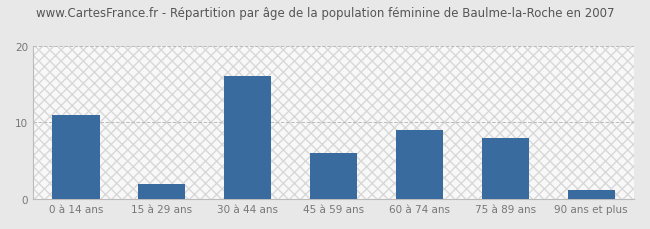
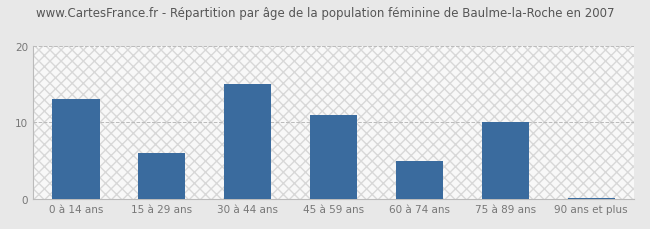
0 à 14 ans: 11.0 -> 13.0
15 à 29 ans: 2.0 -> 6.0
30 à 44 ans: 16.0 -> 15.0
45 à 59 ans: 6.0 -> 11.0
60 à 74 ans: 9.0 -> 5.0
75 à 89 ans: 8.0 -> 10.0
90 ans et plus: 1.2 -> 0.2
